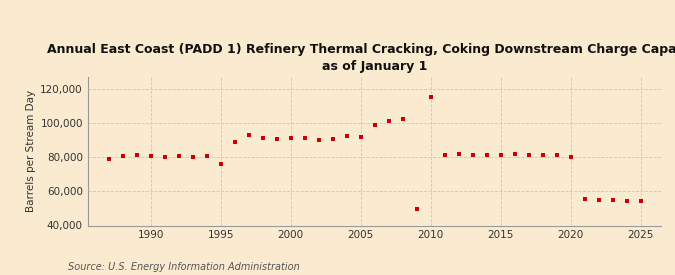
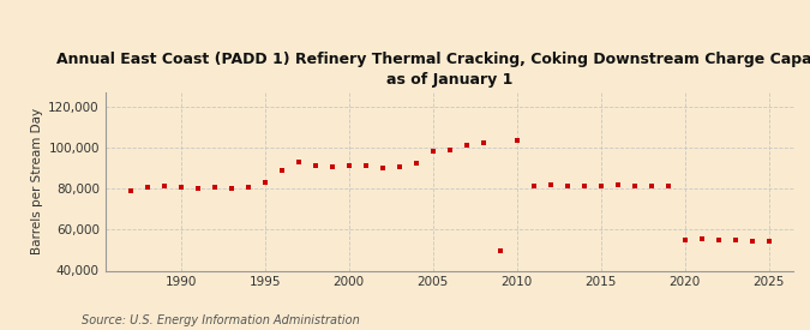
1995: 76,000 -> 83,000
2005: 92,000 -> 98,000
2010: 115,000 -> 104,000
2020: 80,000 -> 55,000
